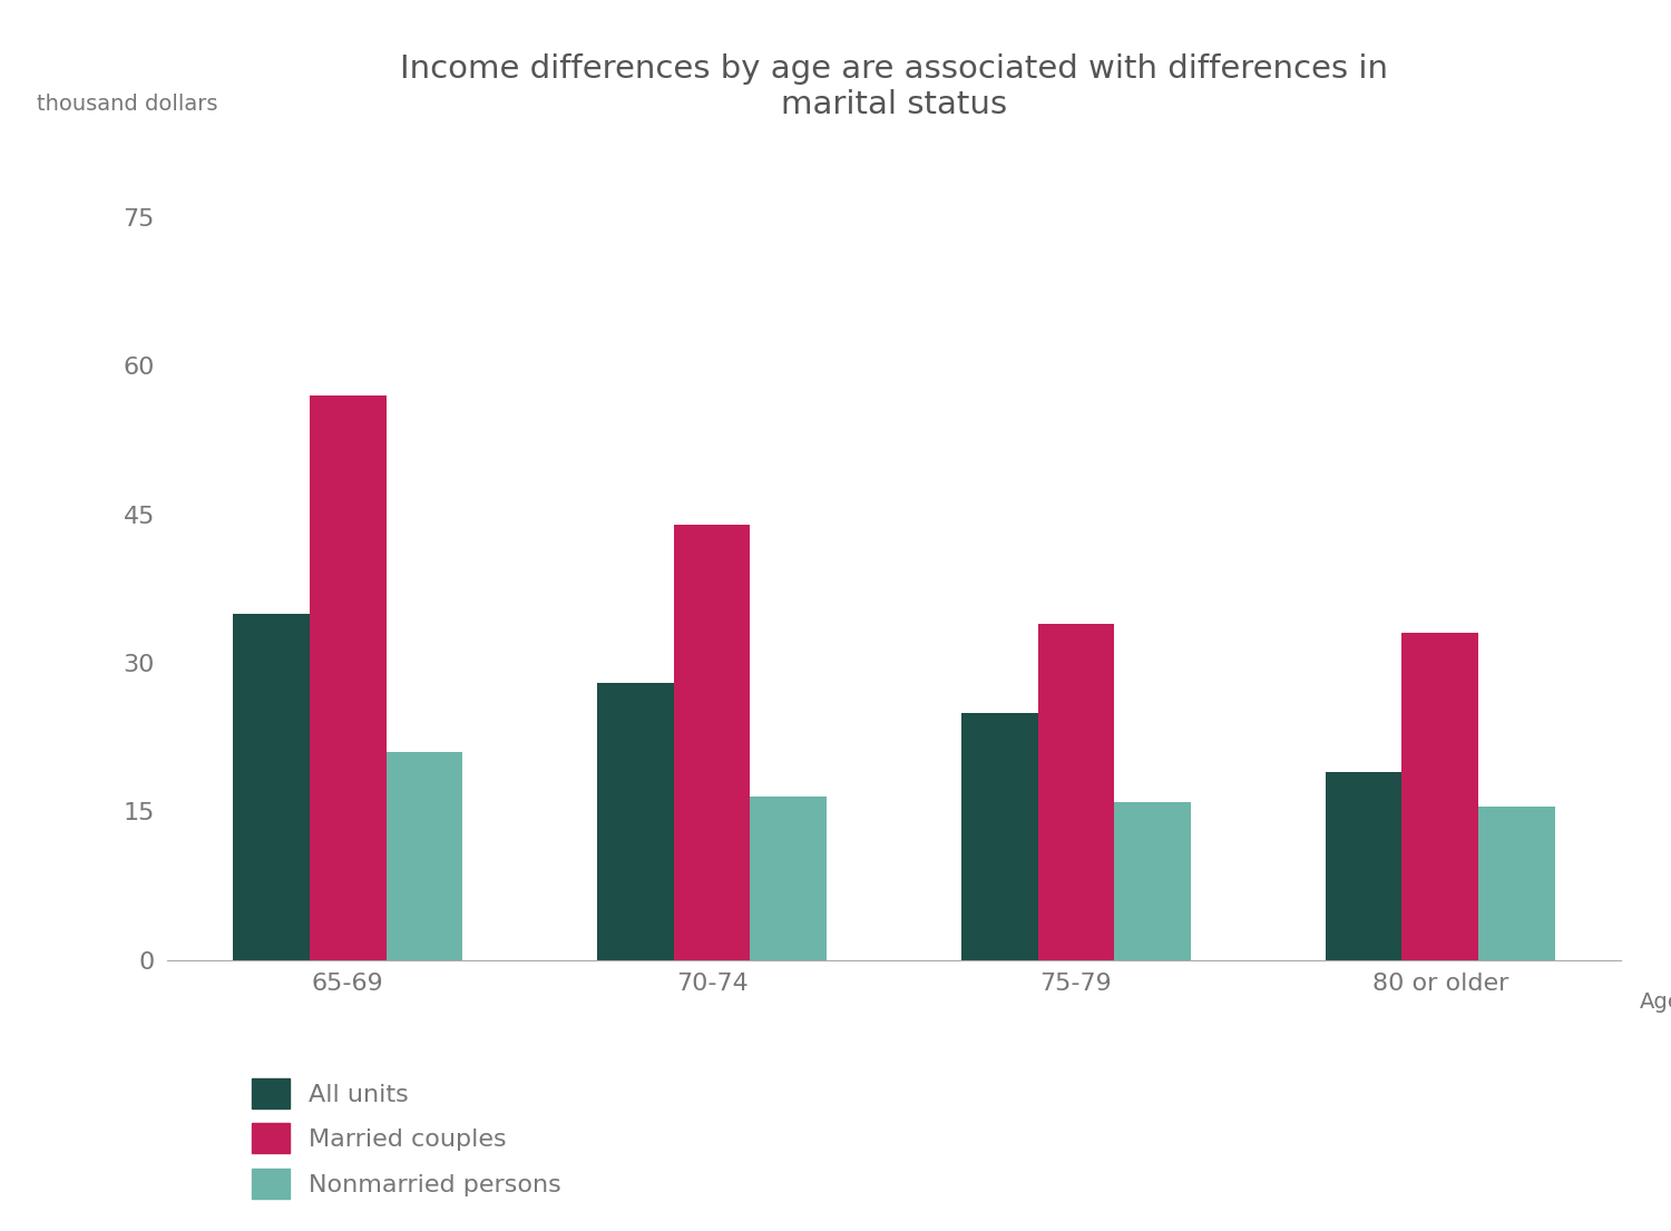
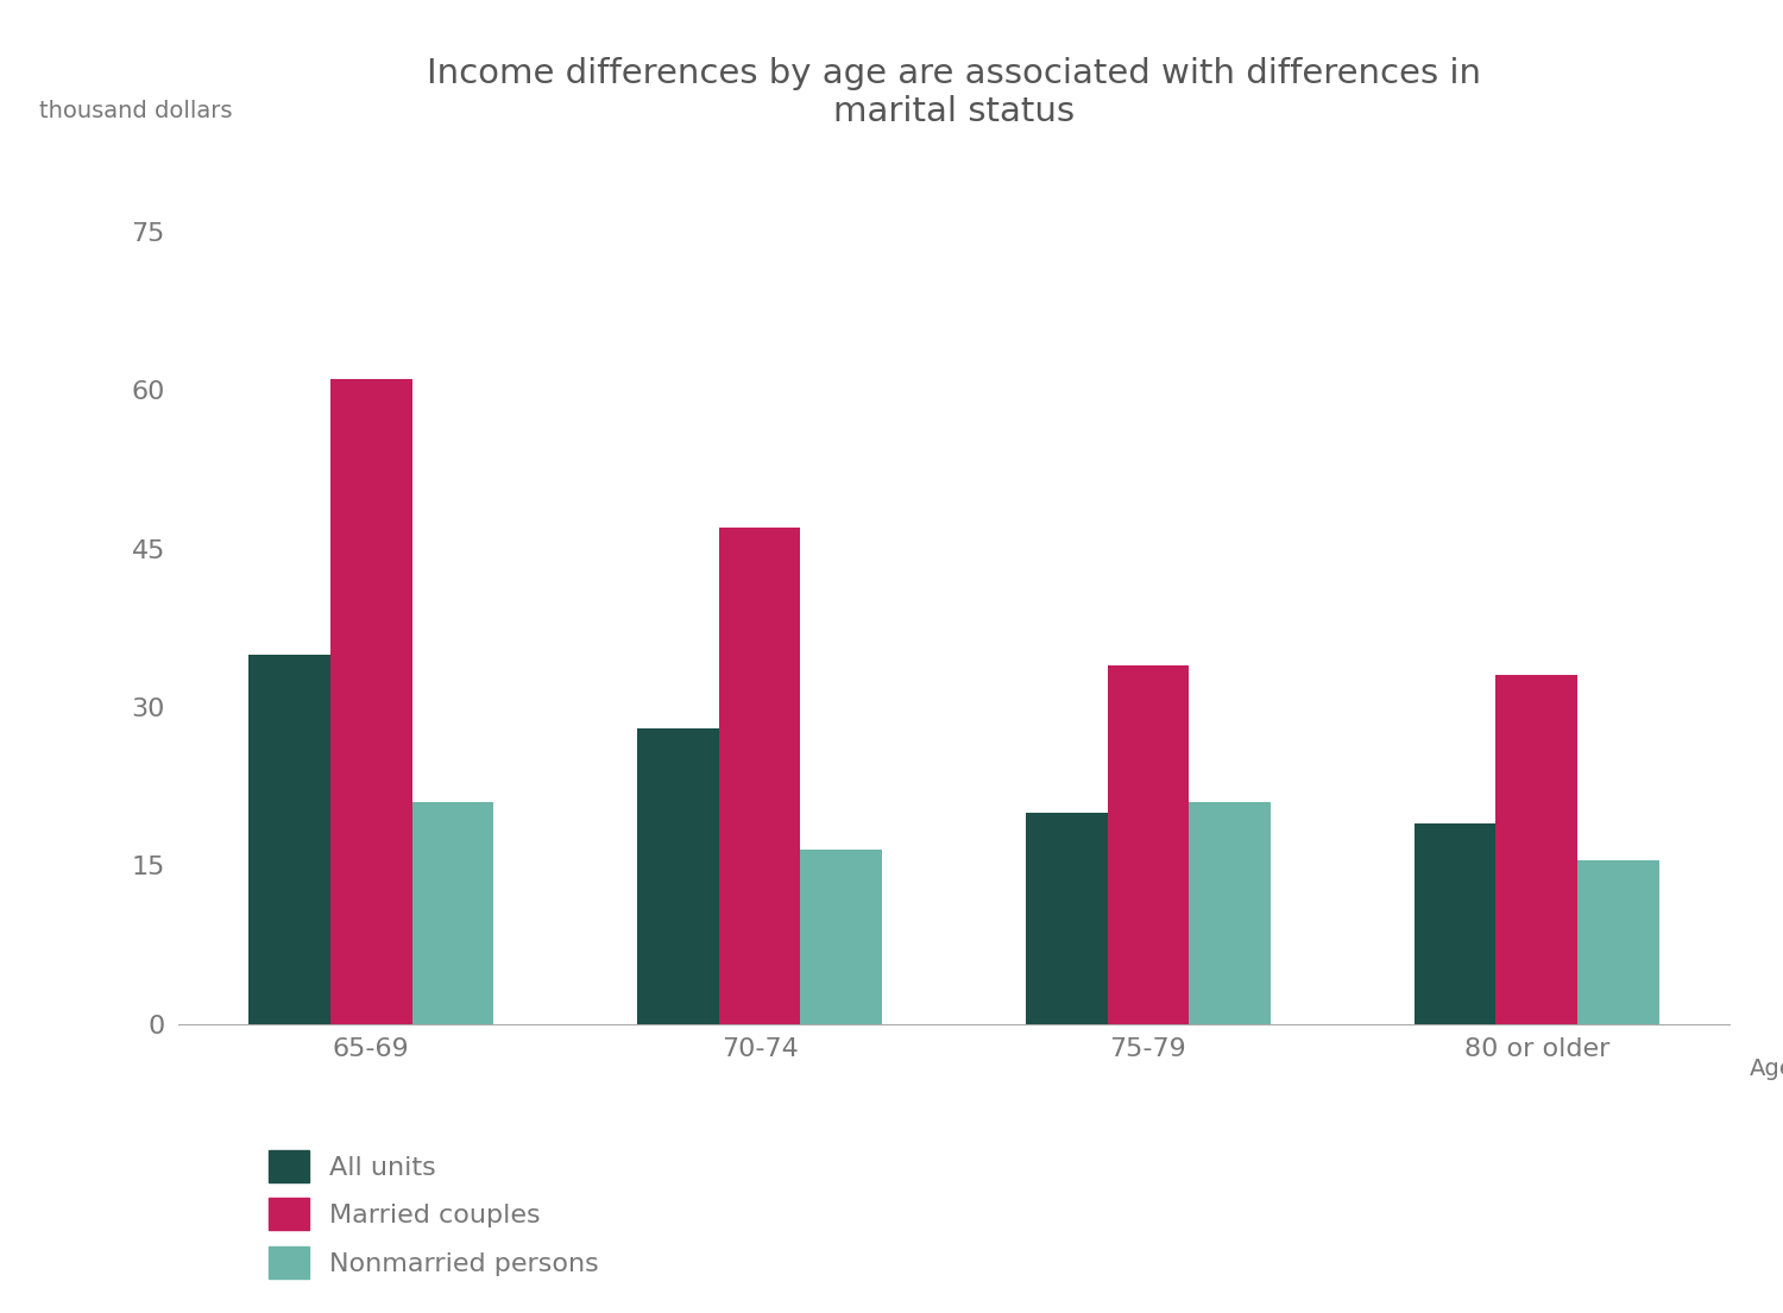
Married couples/65-69: 57 -> 61
Married couples/70-74: 44 -> 47
All units/75-79: 25 -> 20
Nonmarried persons/75-79: 16.0 -> 21.0
